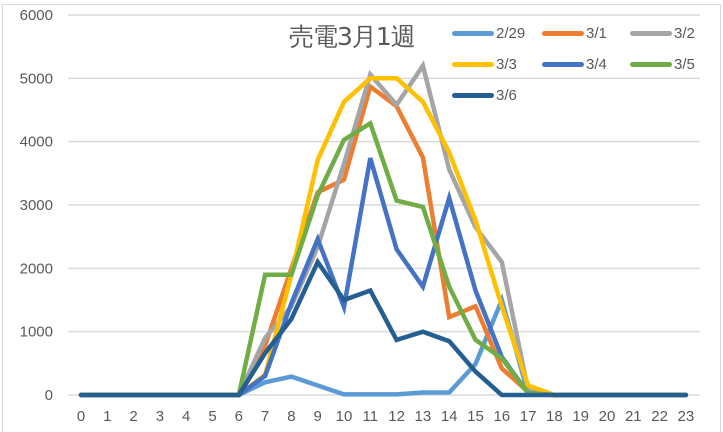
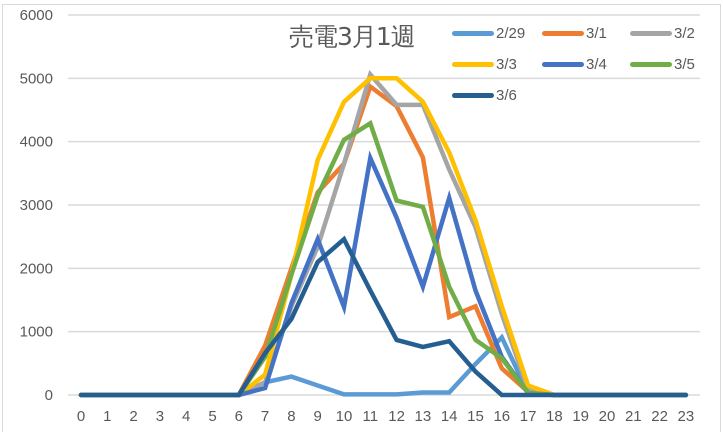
3/2/7: 900 -> 200
3/4/7: 300 -> 100
3/5/7: 1900 -> 600
3/1/10: 3400 -> 3600
3/6/10: 1500 -> 2500
3/4/12: 2300 -> 2800
3/2/13: 5200 -> 4600
3/6/13: 1000 -> 800
2/29/16: 1500 -> 900
3/2/16: 2100 -> 1300
